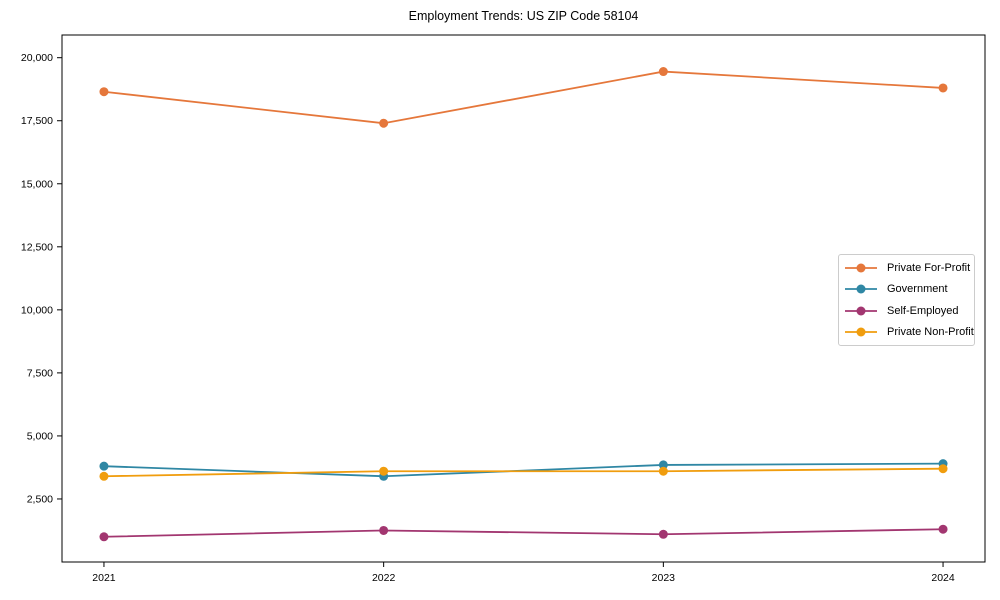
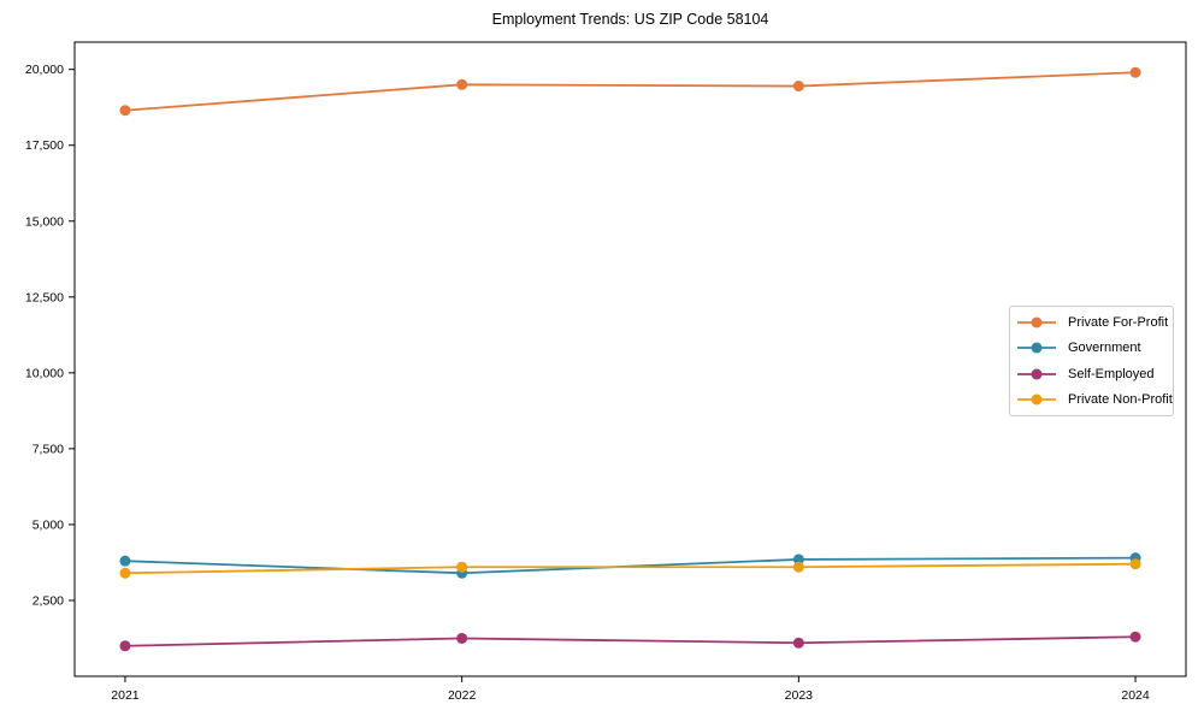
Private For-Profit/2022: 17400 -> 19500
Private For-Profit/2024: 18800 -> 19900
